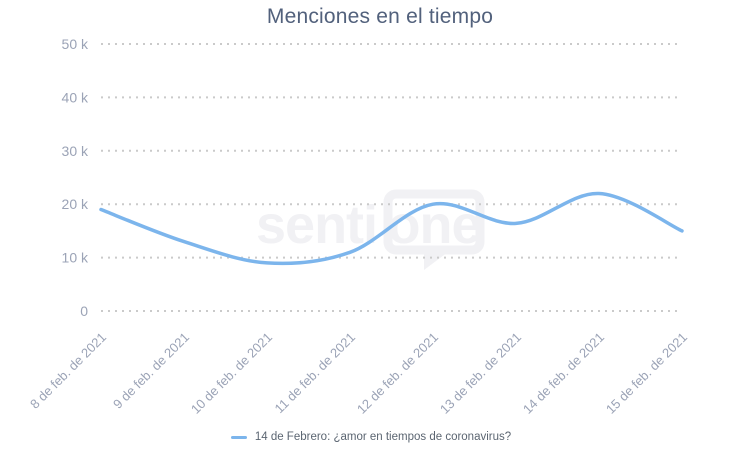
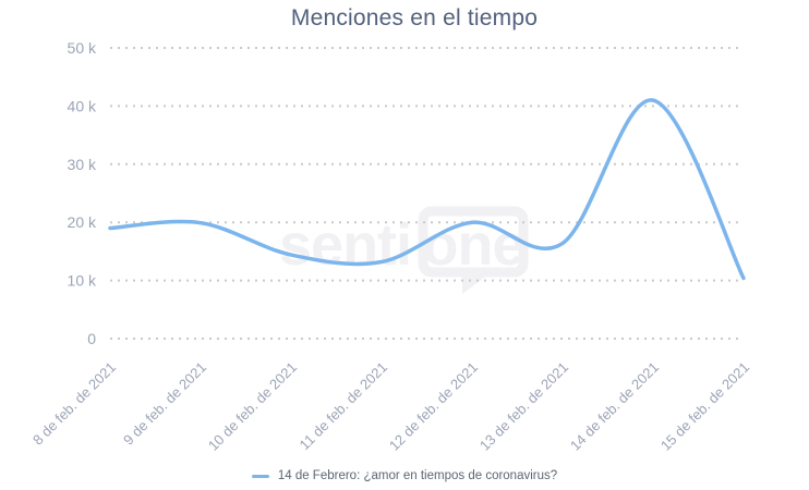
9 de feb. de 2021: 13k -> 20k
10 de feb. de 2021: 9k -> 14k
11 de feb. de 2021: 11k -> 13k
14 de feb. de 2021: 22k -> 41k
15 de feb. de 2021: 15k -> 10k
